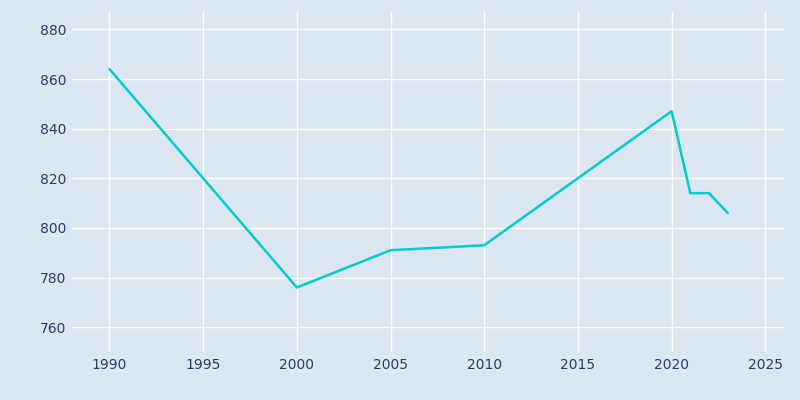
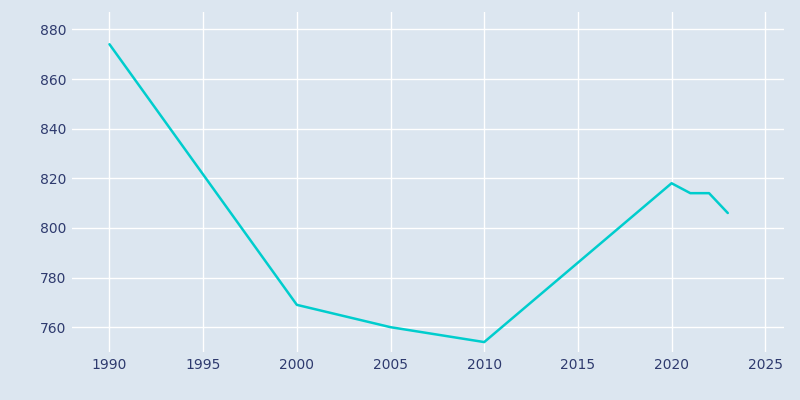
1990: 864 -> 874
2000: 776 -> 769
2005: 791 -> 760
2010: 793 -> 754
2020: 847 -> 818
